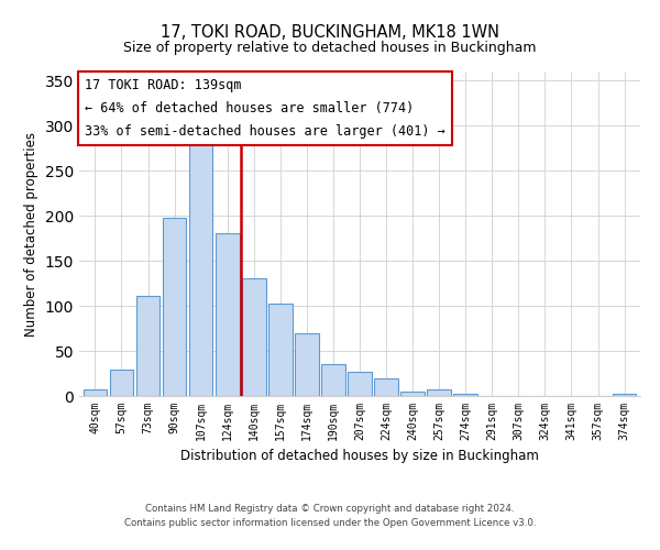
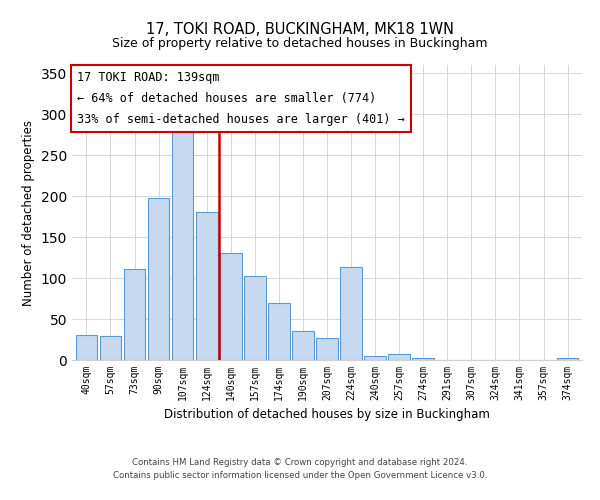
40sqm: 7 -> 30
224sqm: 19 -> 114
